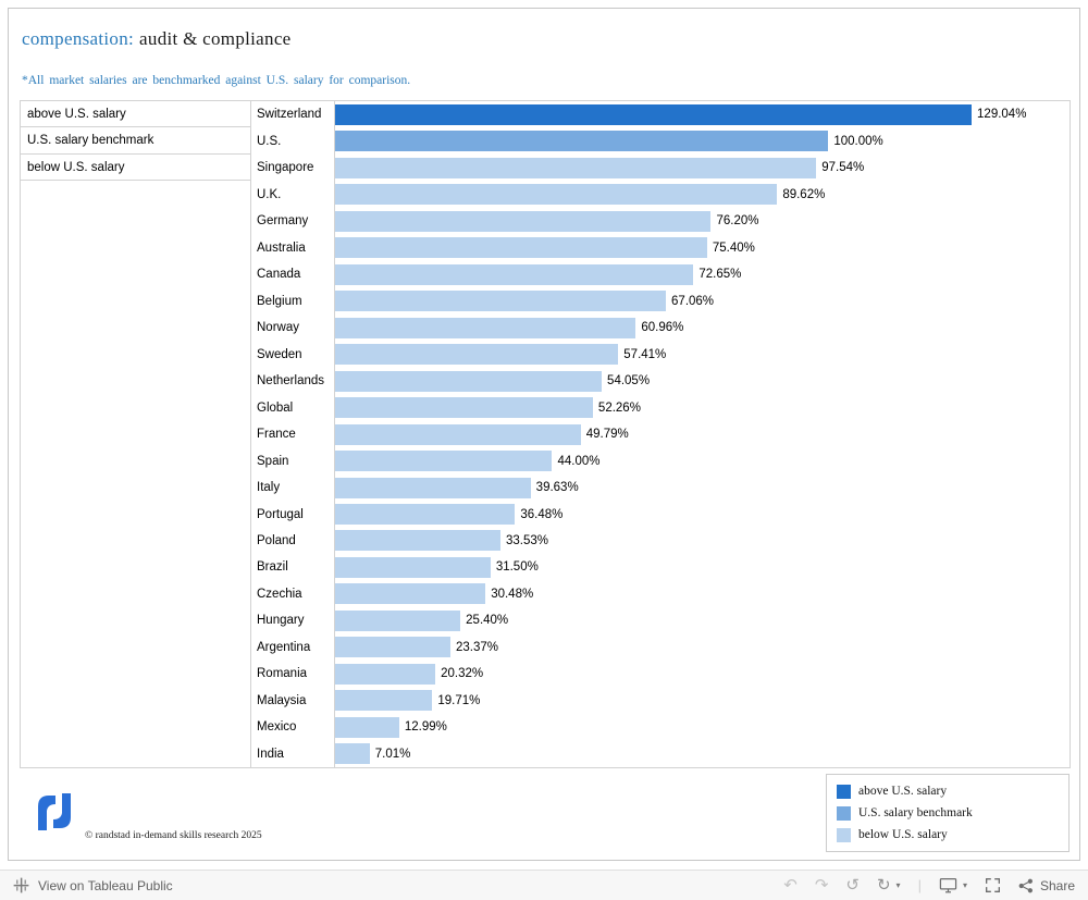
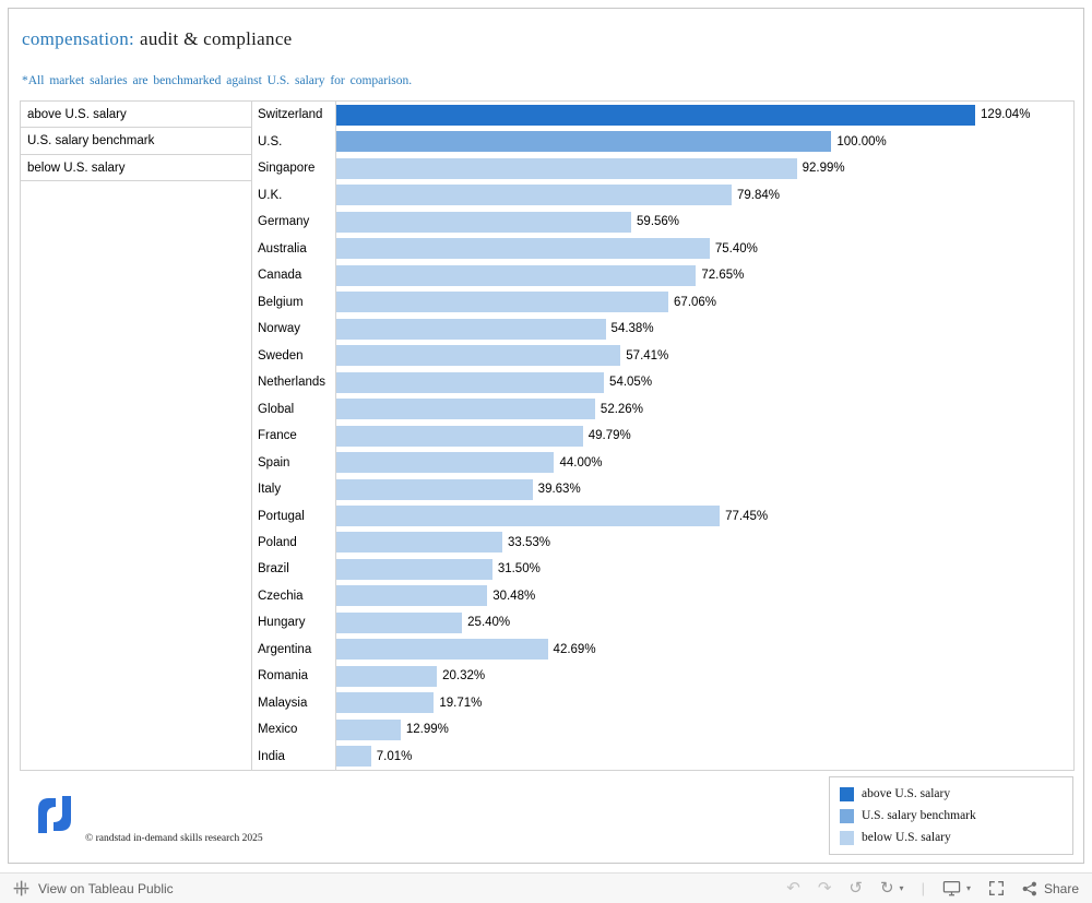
Singapore: 97.54% -> 92.99%
U.K.: 89.62% -> 79.84%
Germany: 76.20% -> 59.56%
Norway: 60.96% -> 54.38%
Portugal: 36.48% -> 77.45%
Argentina: 23.37% -> 42.69%
